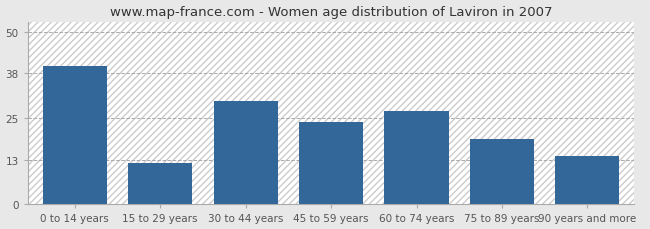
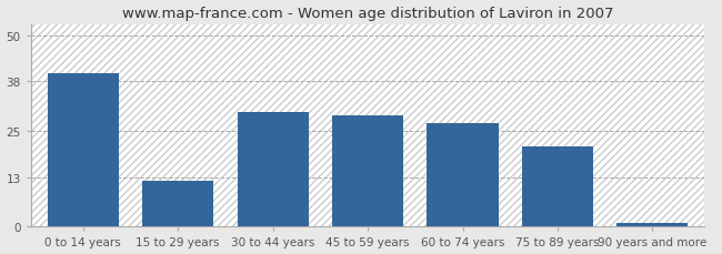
45 to 59 years: 24 -> 29
75 to 89 years: 19 -> 21
90 years and more: 14 -> 1
